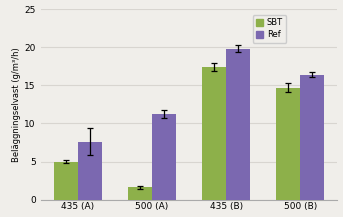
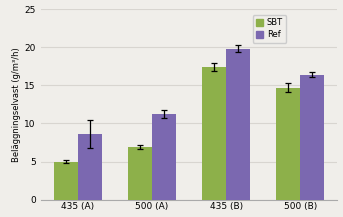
Ref/435 (A): 7.6 -> 8.6
SBT/500 (A): 1.6 -> 6.9
